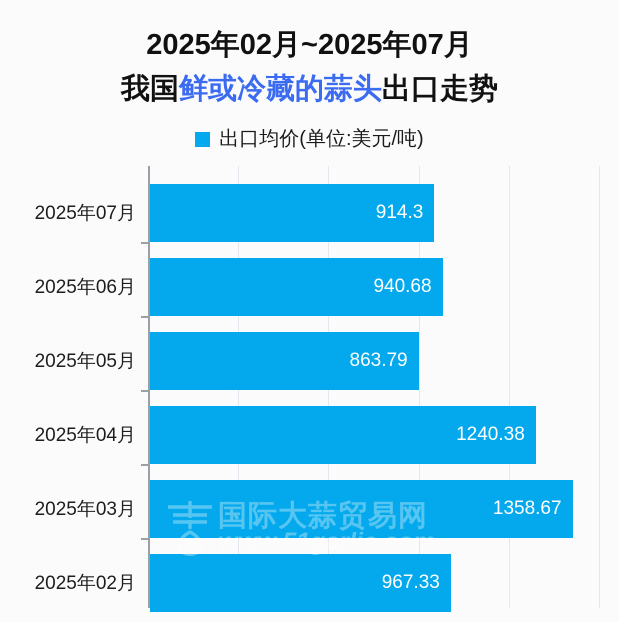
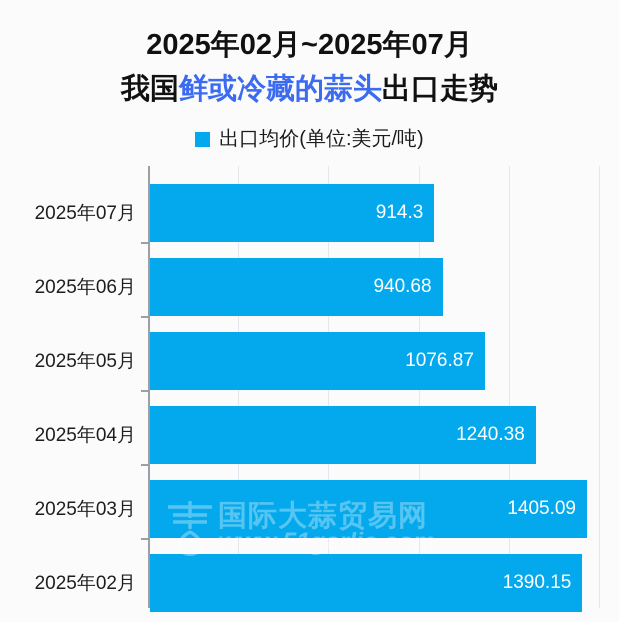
2025年05月: 863.79 -> 1076.87
2025年03月: 1358.67 -> 1405.09
2025年02月: 967.33 -> 1390.15
